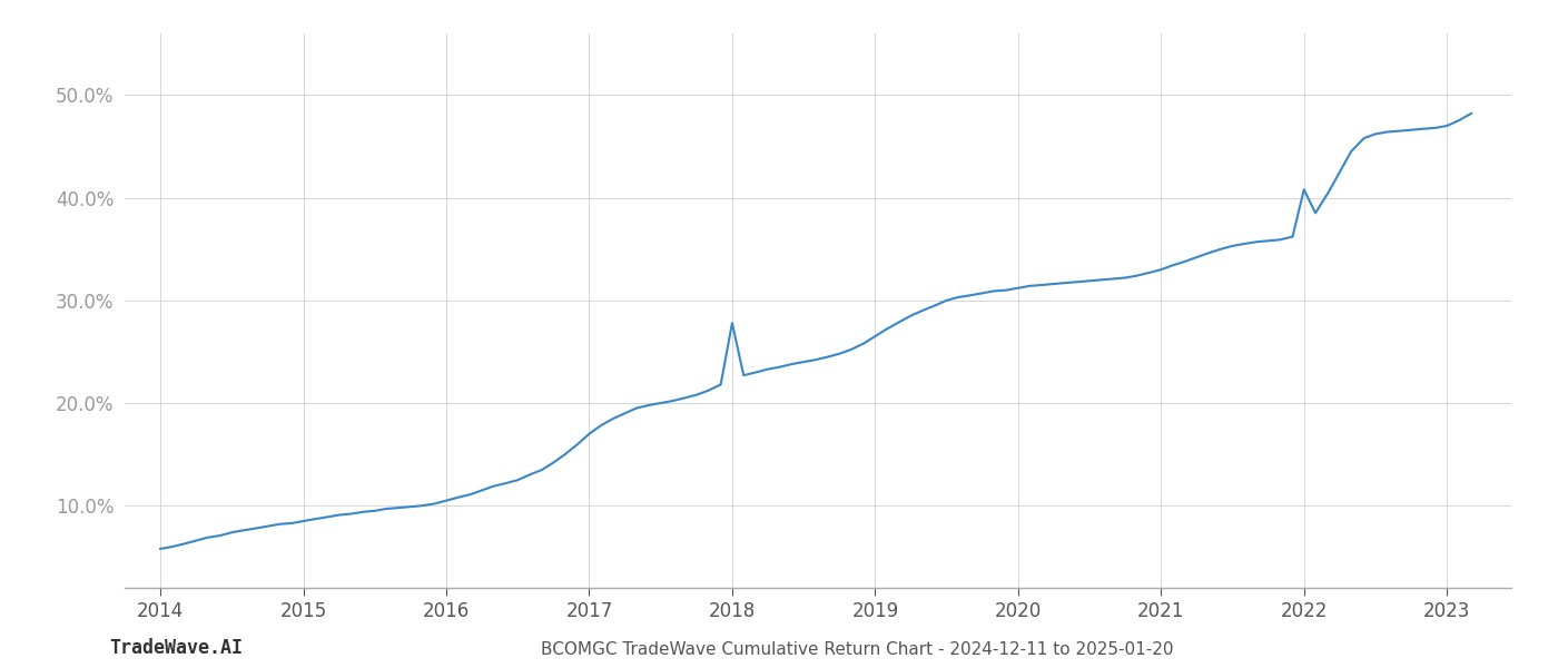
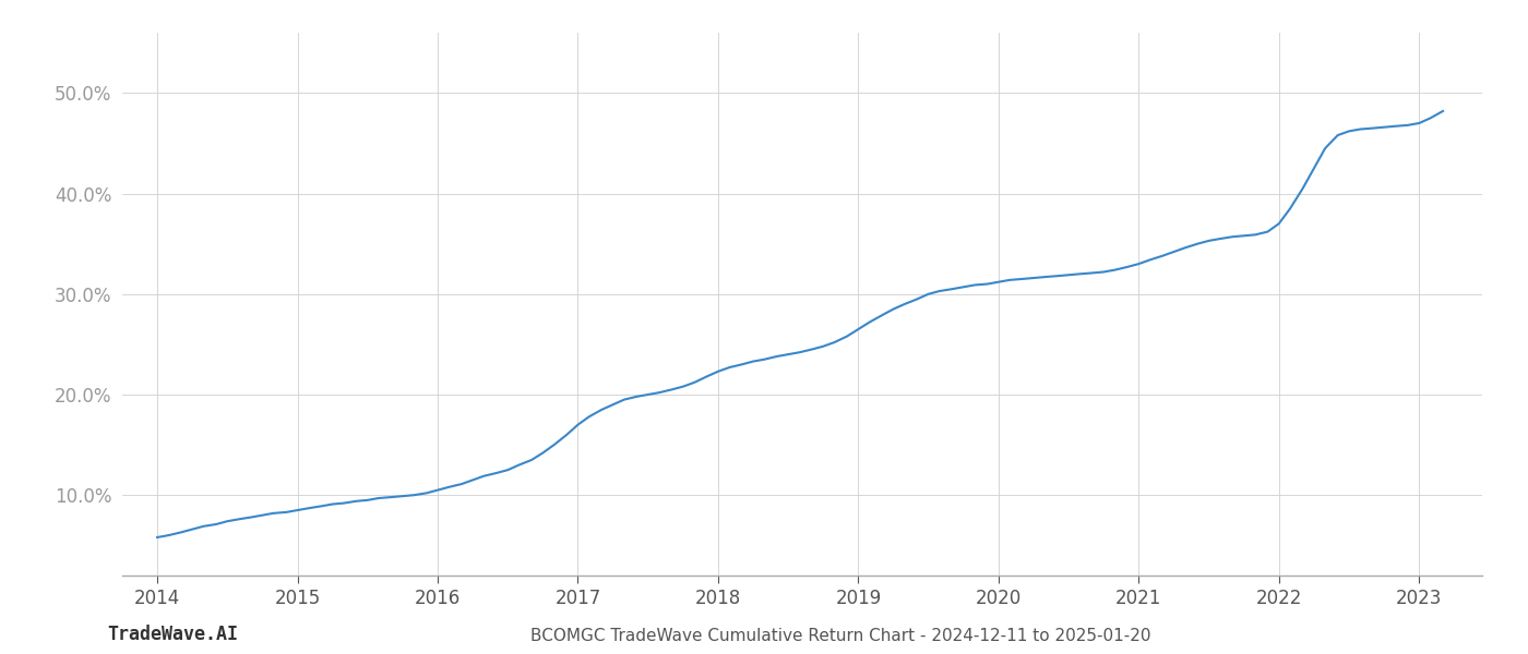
2018: 27.8% -> 22.3%
2022: 40.8% -> 37.0%
